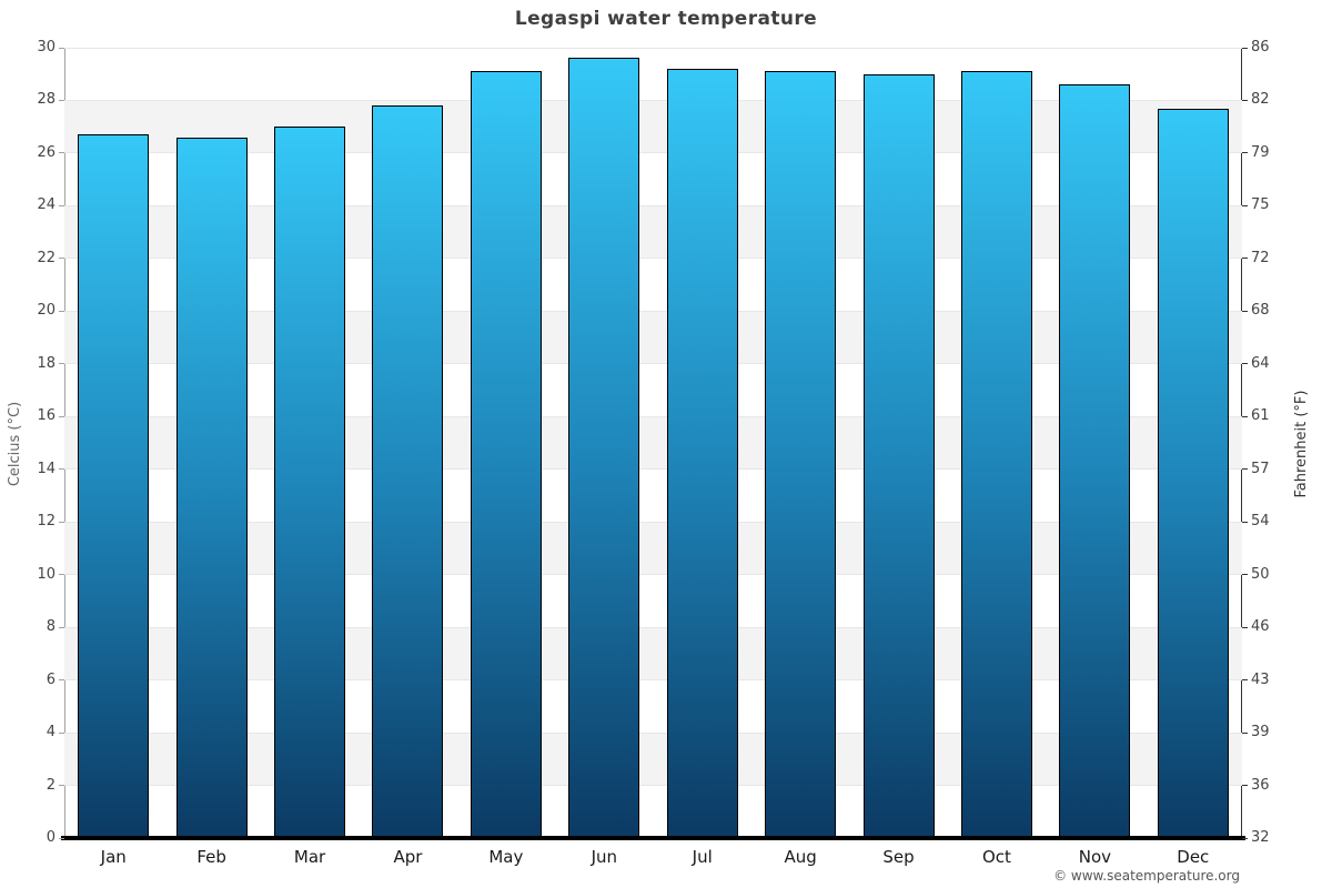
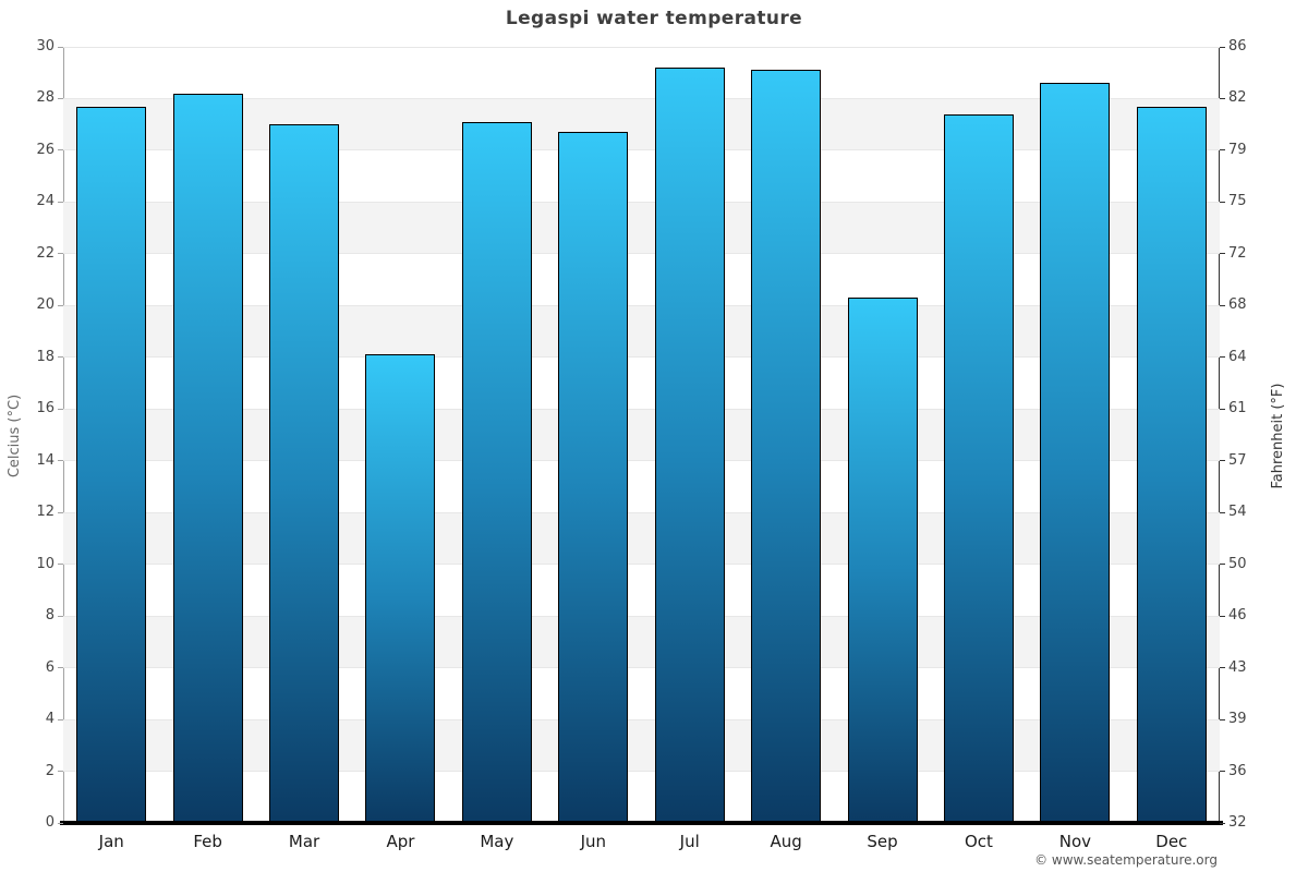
Jan: 26.7 -> 27.7
Feb: 26.6 -> 28.2
Apr: 27.8 -> 18.1
May: 29.1 -> 27.1
Jun: 29.6 -> 26.7
Sep: 29.0 -> 20.3
Oct: 29.1 -> 27.4
